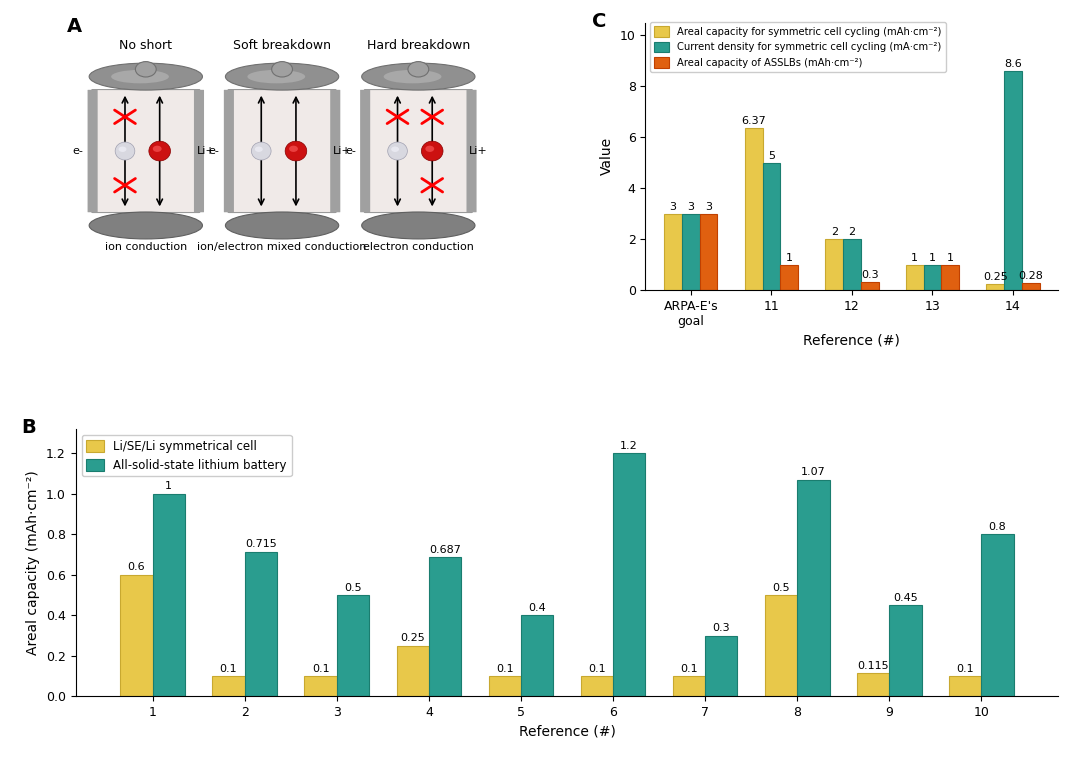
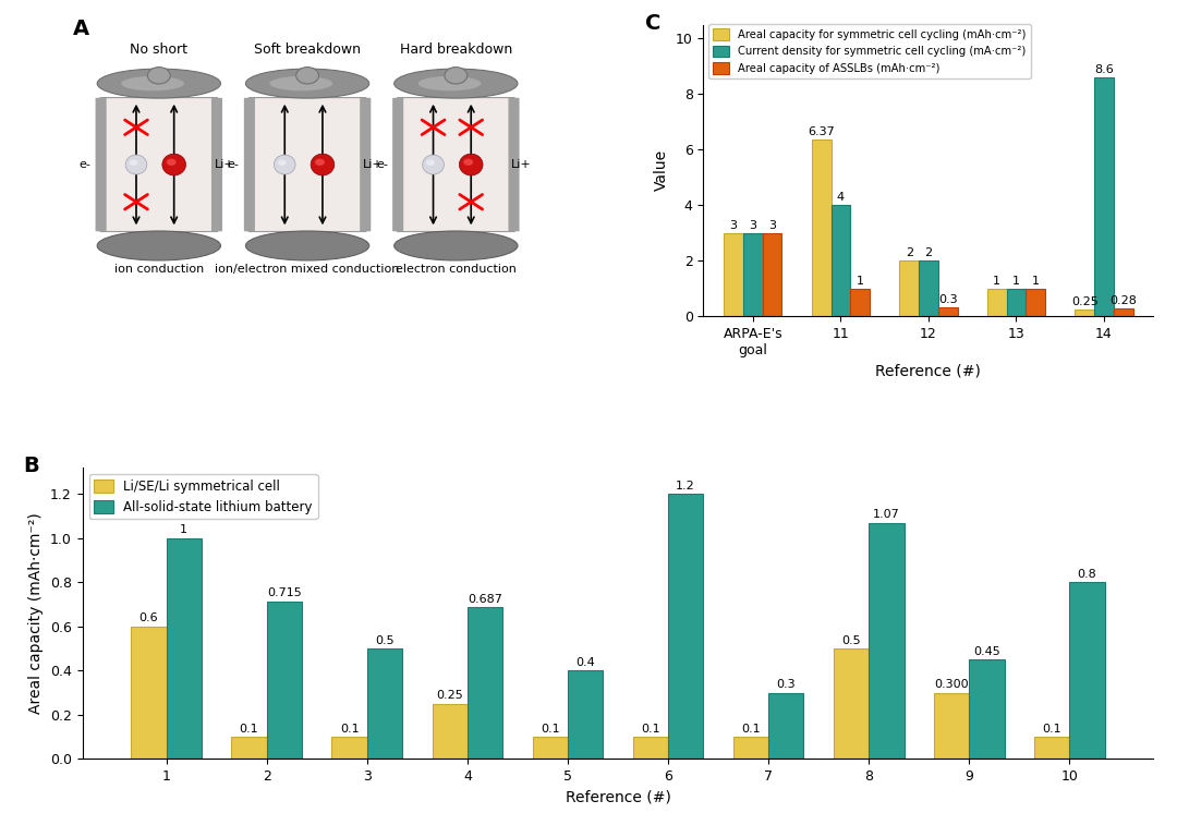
Current density for symmetric cell cycling (mA·cm⁻²)/11: 5 -> 4
Li/SE/Li symmetrical cell/9: 0.115 -> 0.300
